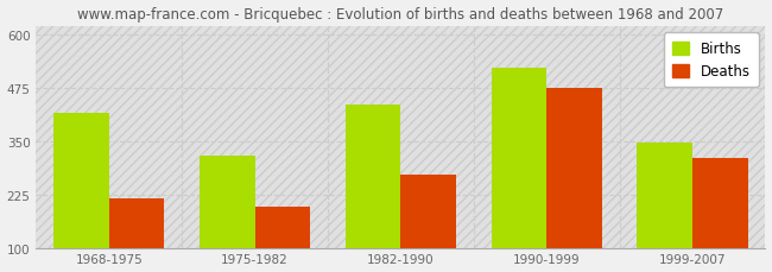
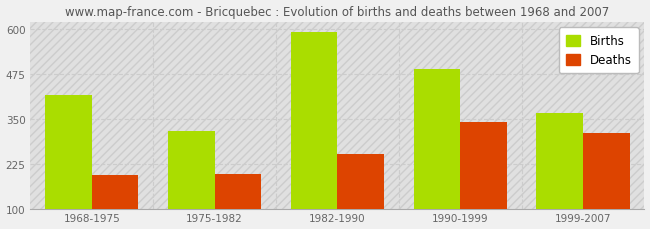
Deaths/1968-1975: 215 -> 193
Births/1982-1990: 435 -> 590
Deaths/1982-1990: 270 -> 252
Births/1990-1999: 520 -> 487
Deaths/1990-1999: 475 -> 340
Births/1999-2007: 345 -> 365
